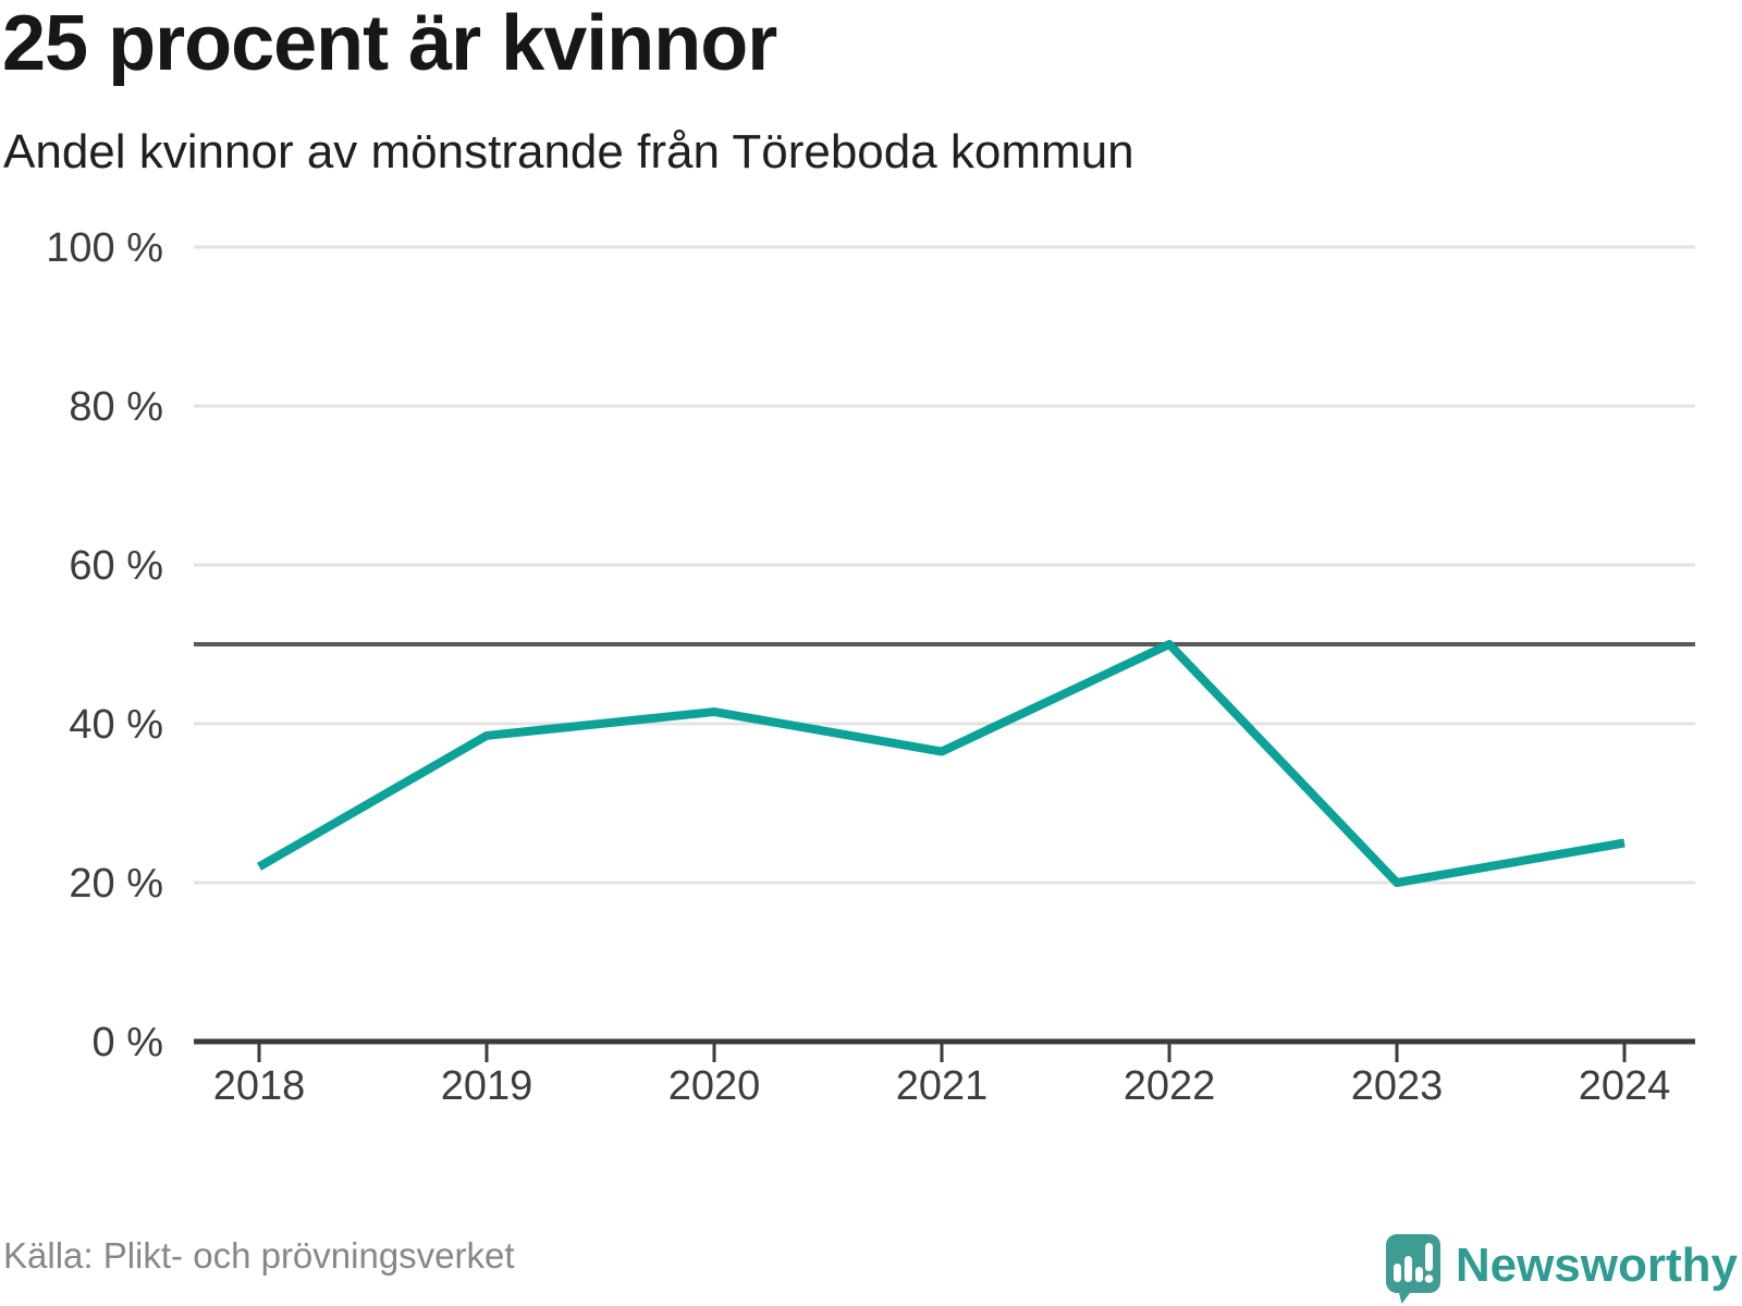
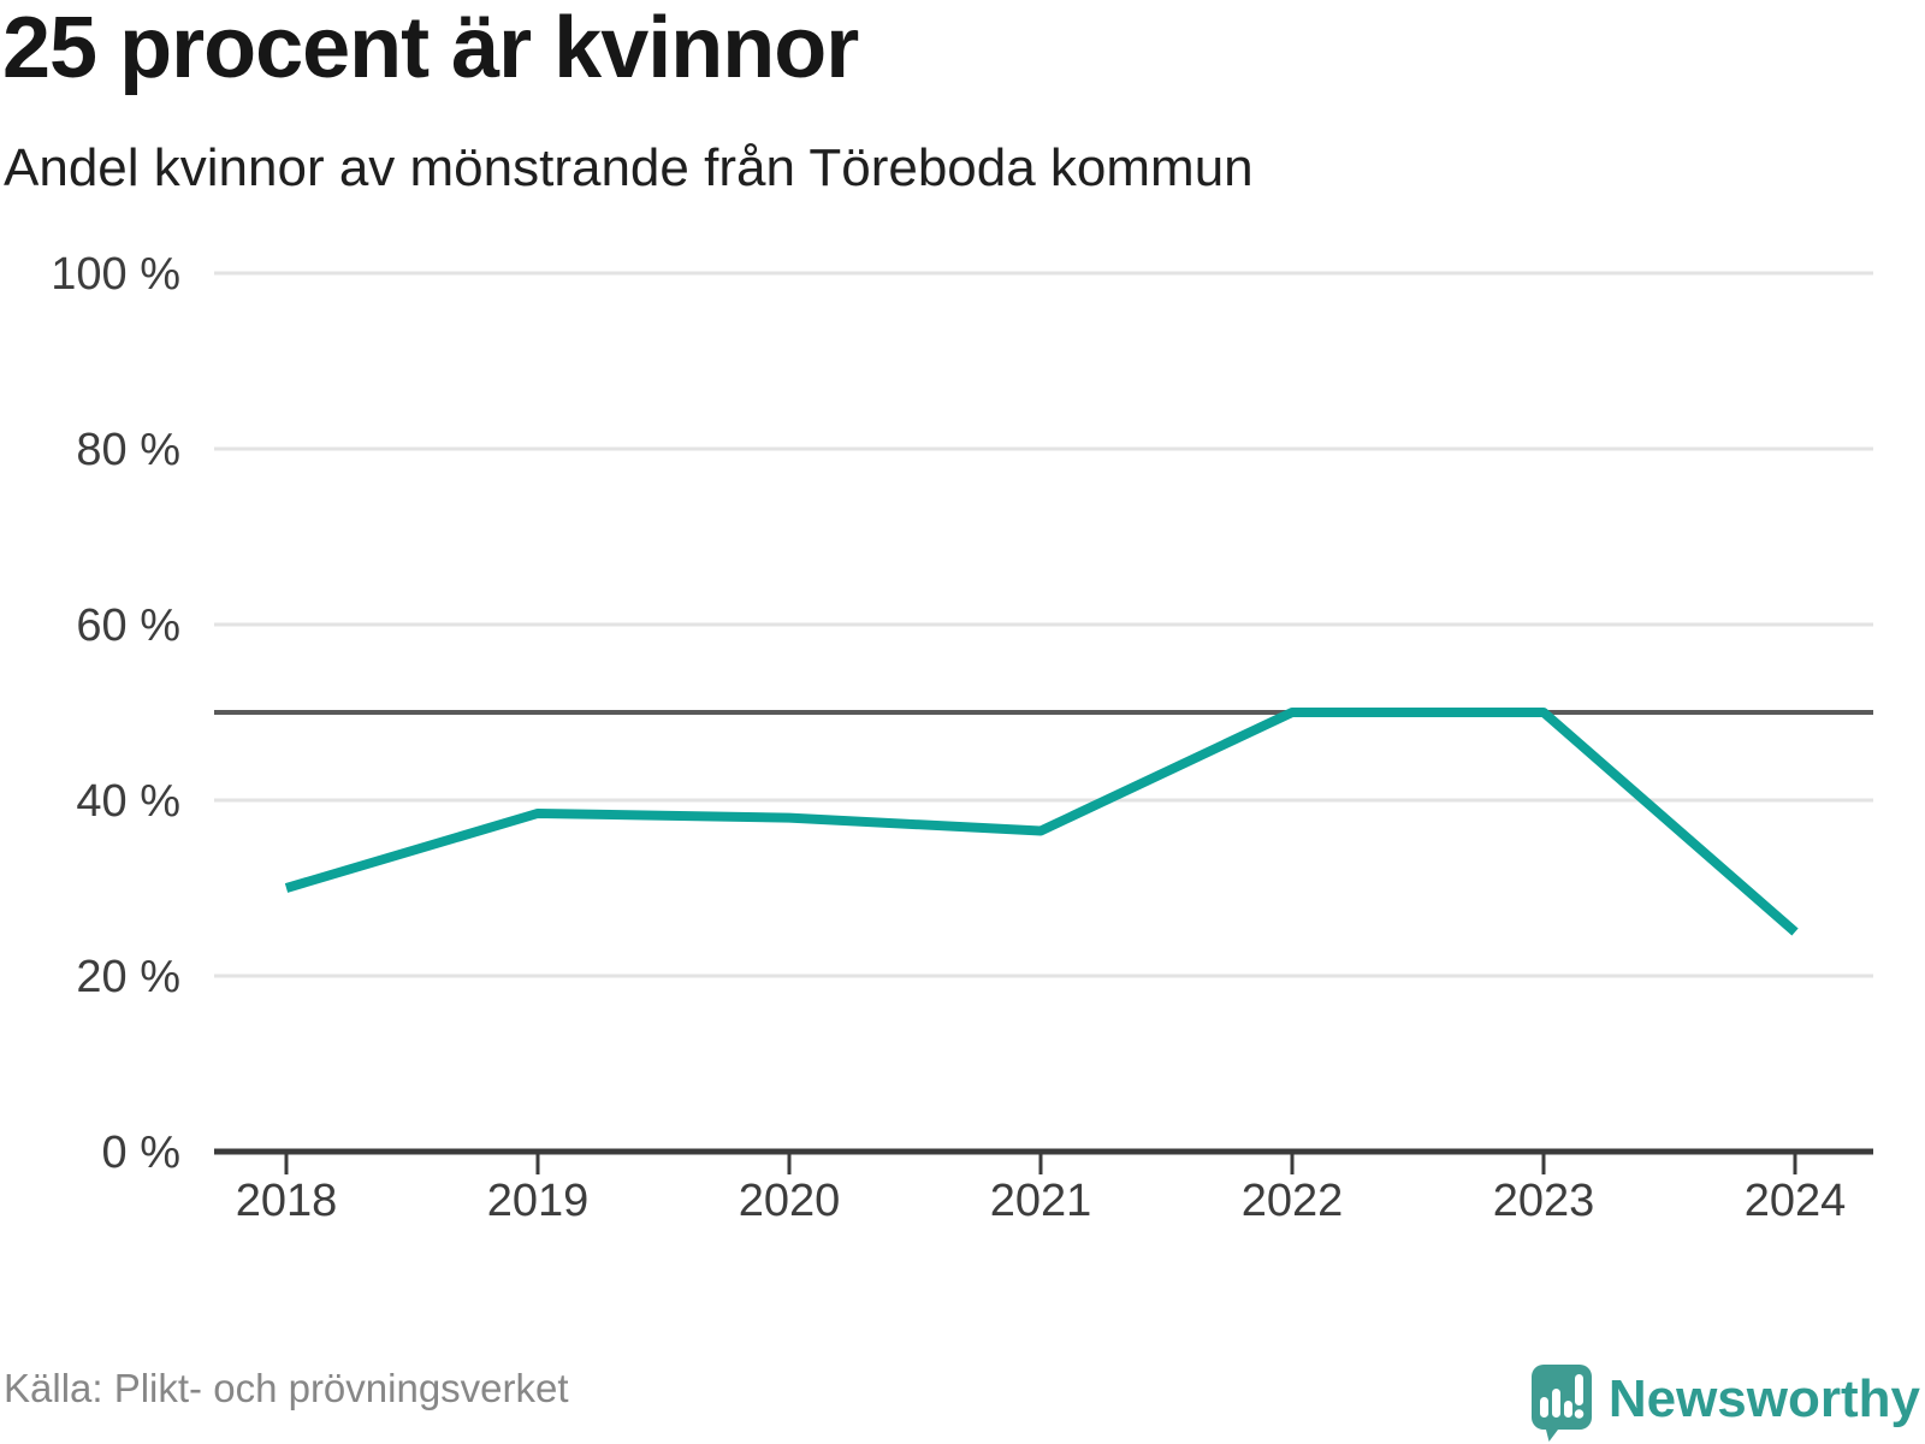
2018: 22% -> 30%
2020: 42% -> 38%
2023: 20% -> 50%
